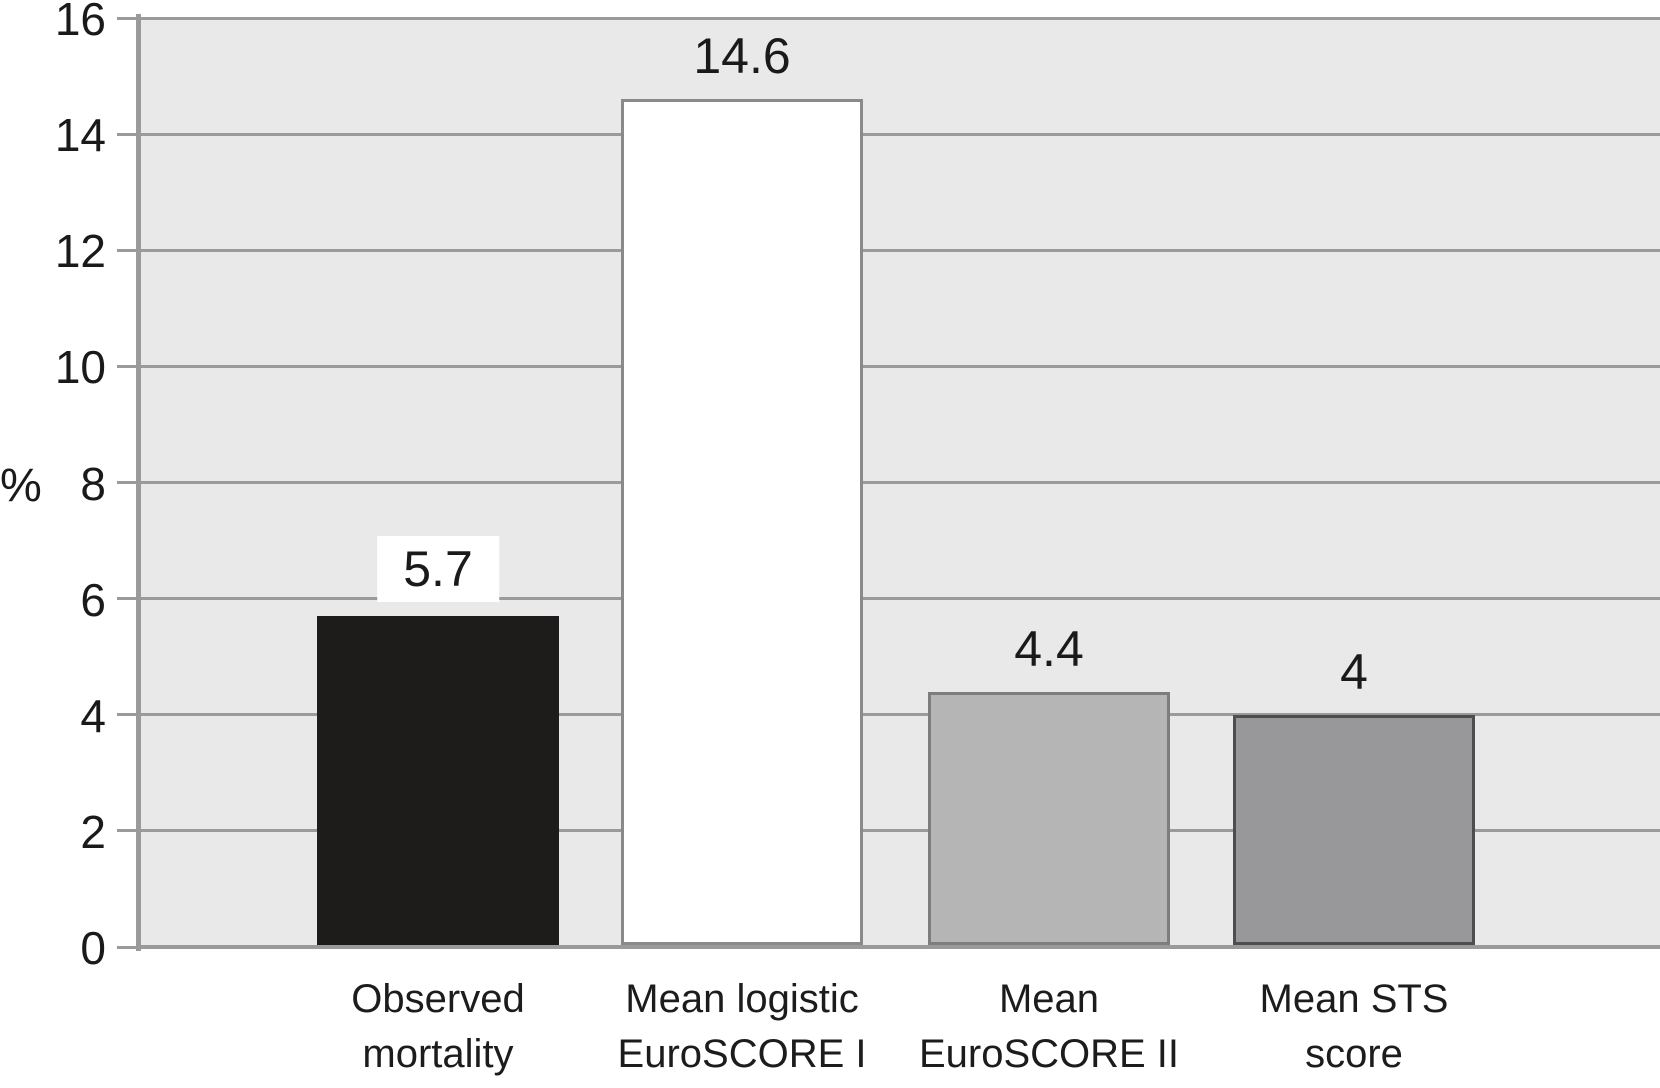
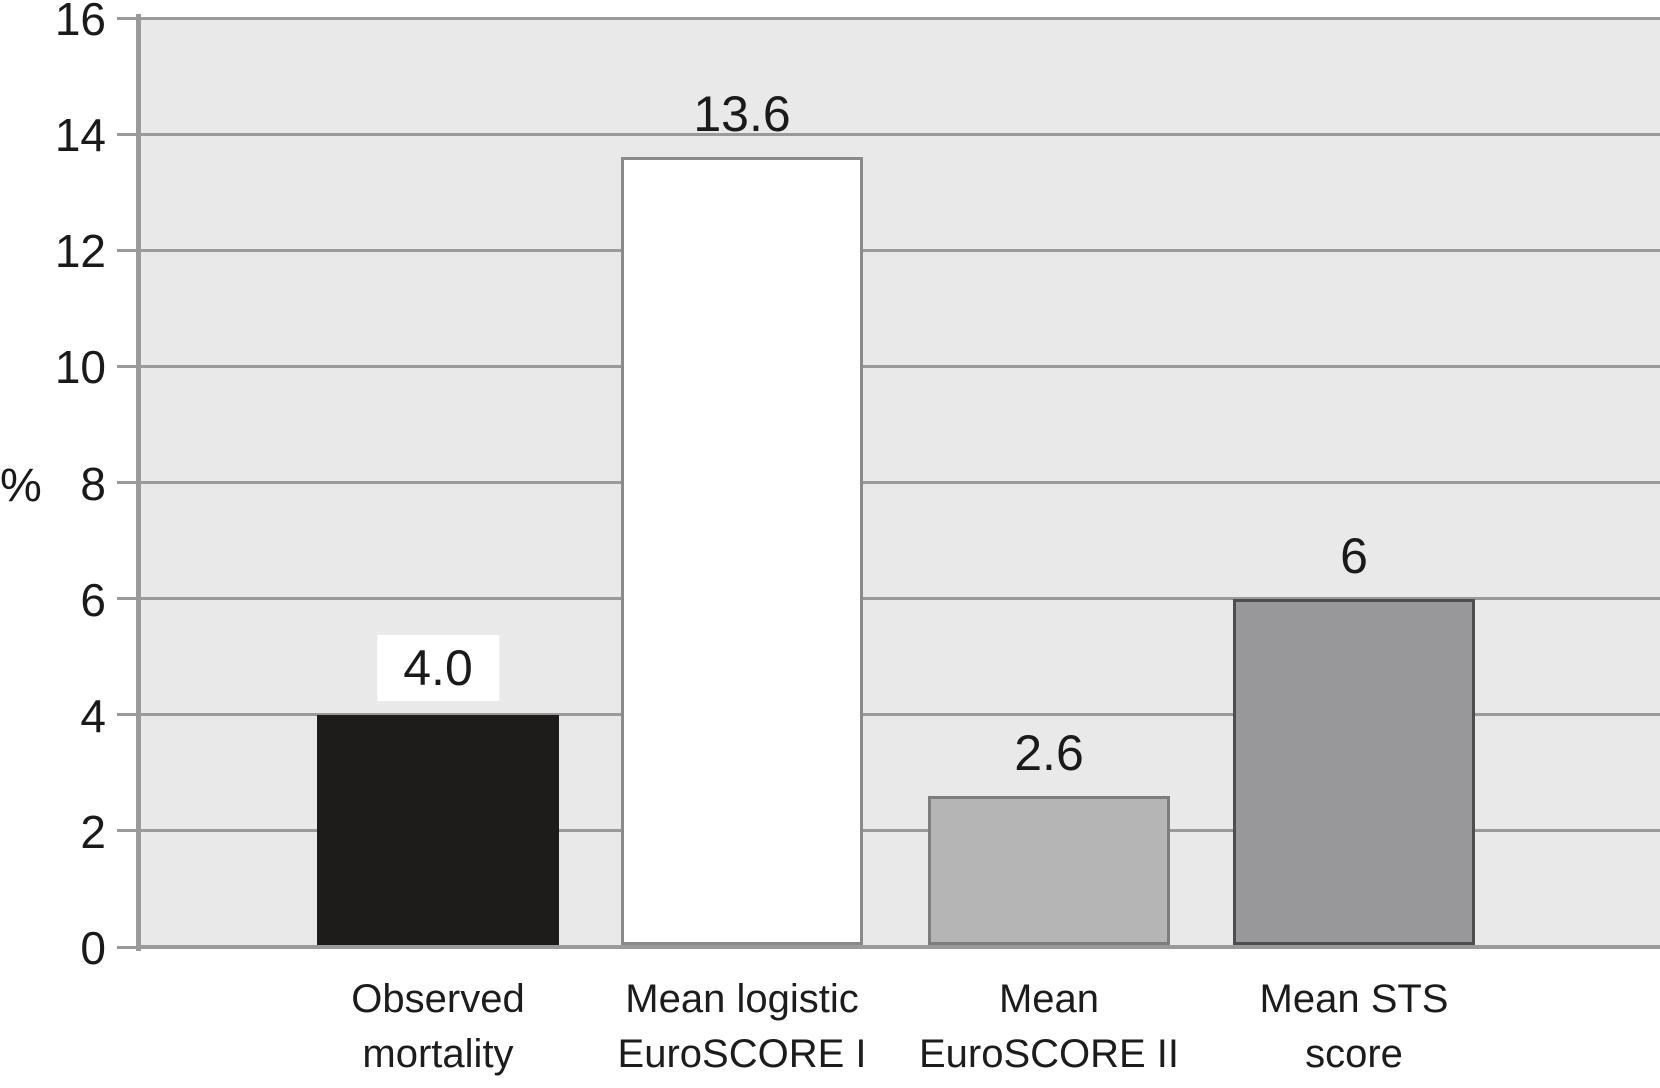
Observed mortality: 5.7 -> 4.0
Mean logistic EuroSCORE I: 14.6 -> 13.6
Mean EuroSCORE II: 4.4 -> 2.6
Mean STS score: 4 -> 6
